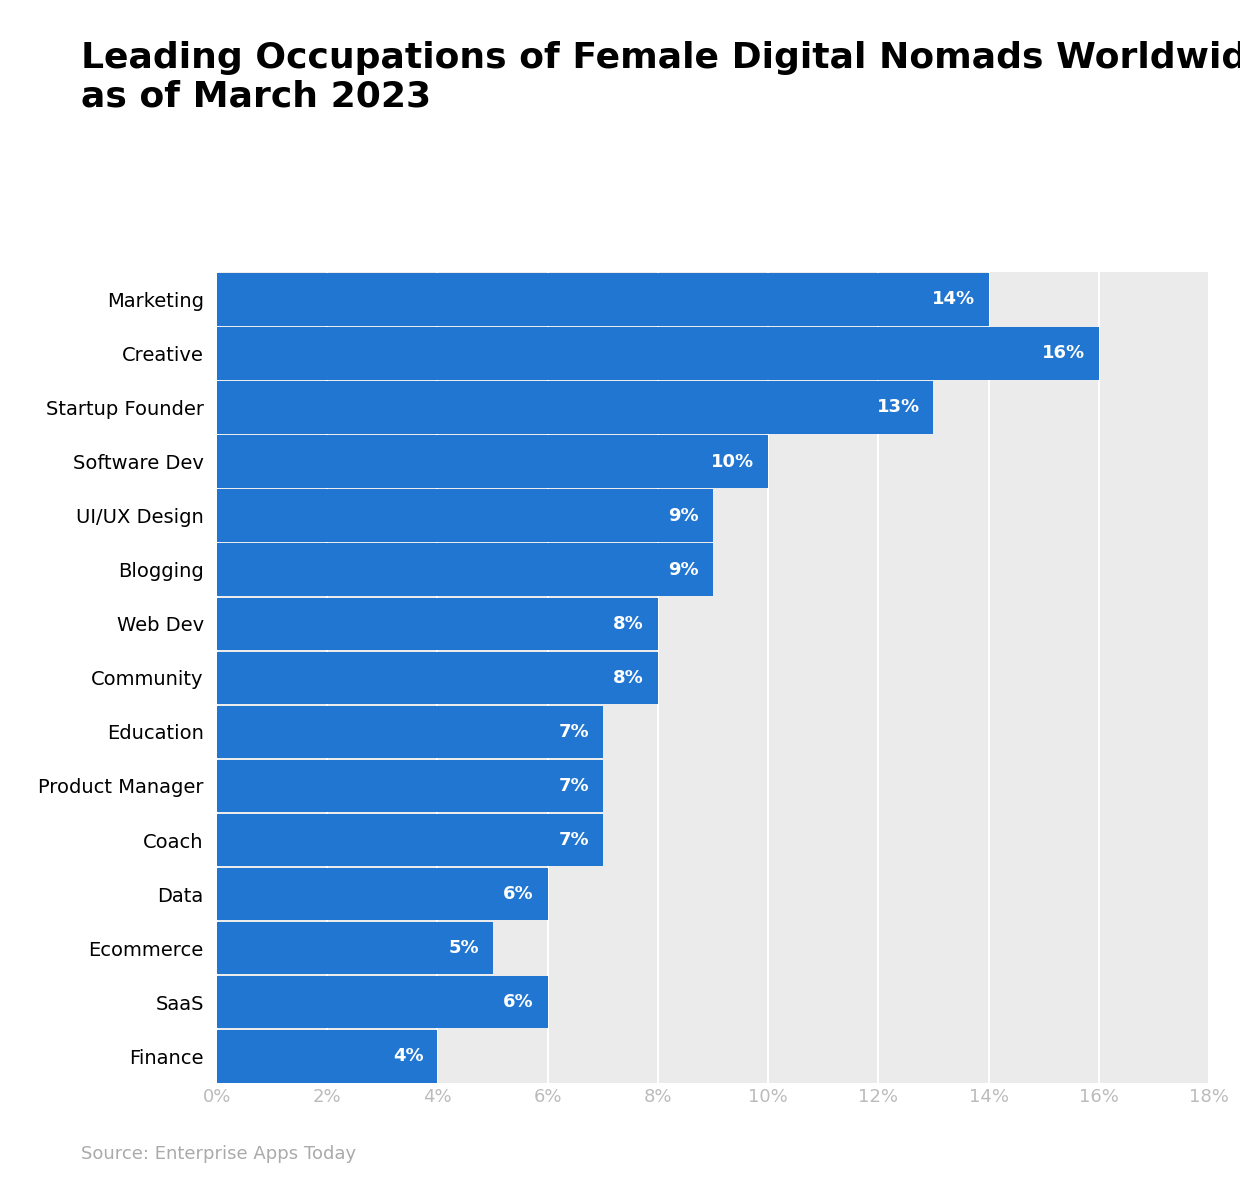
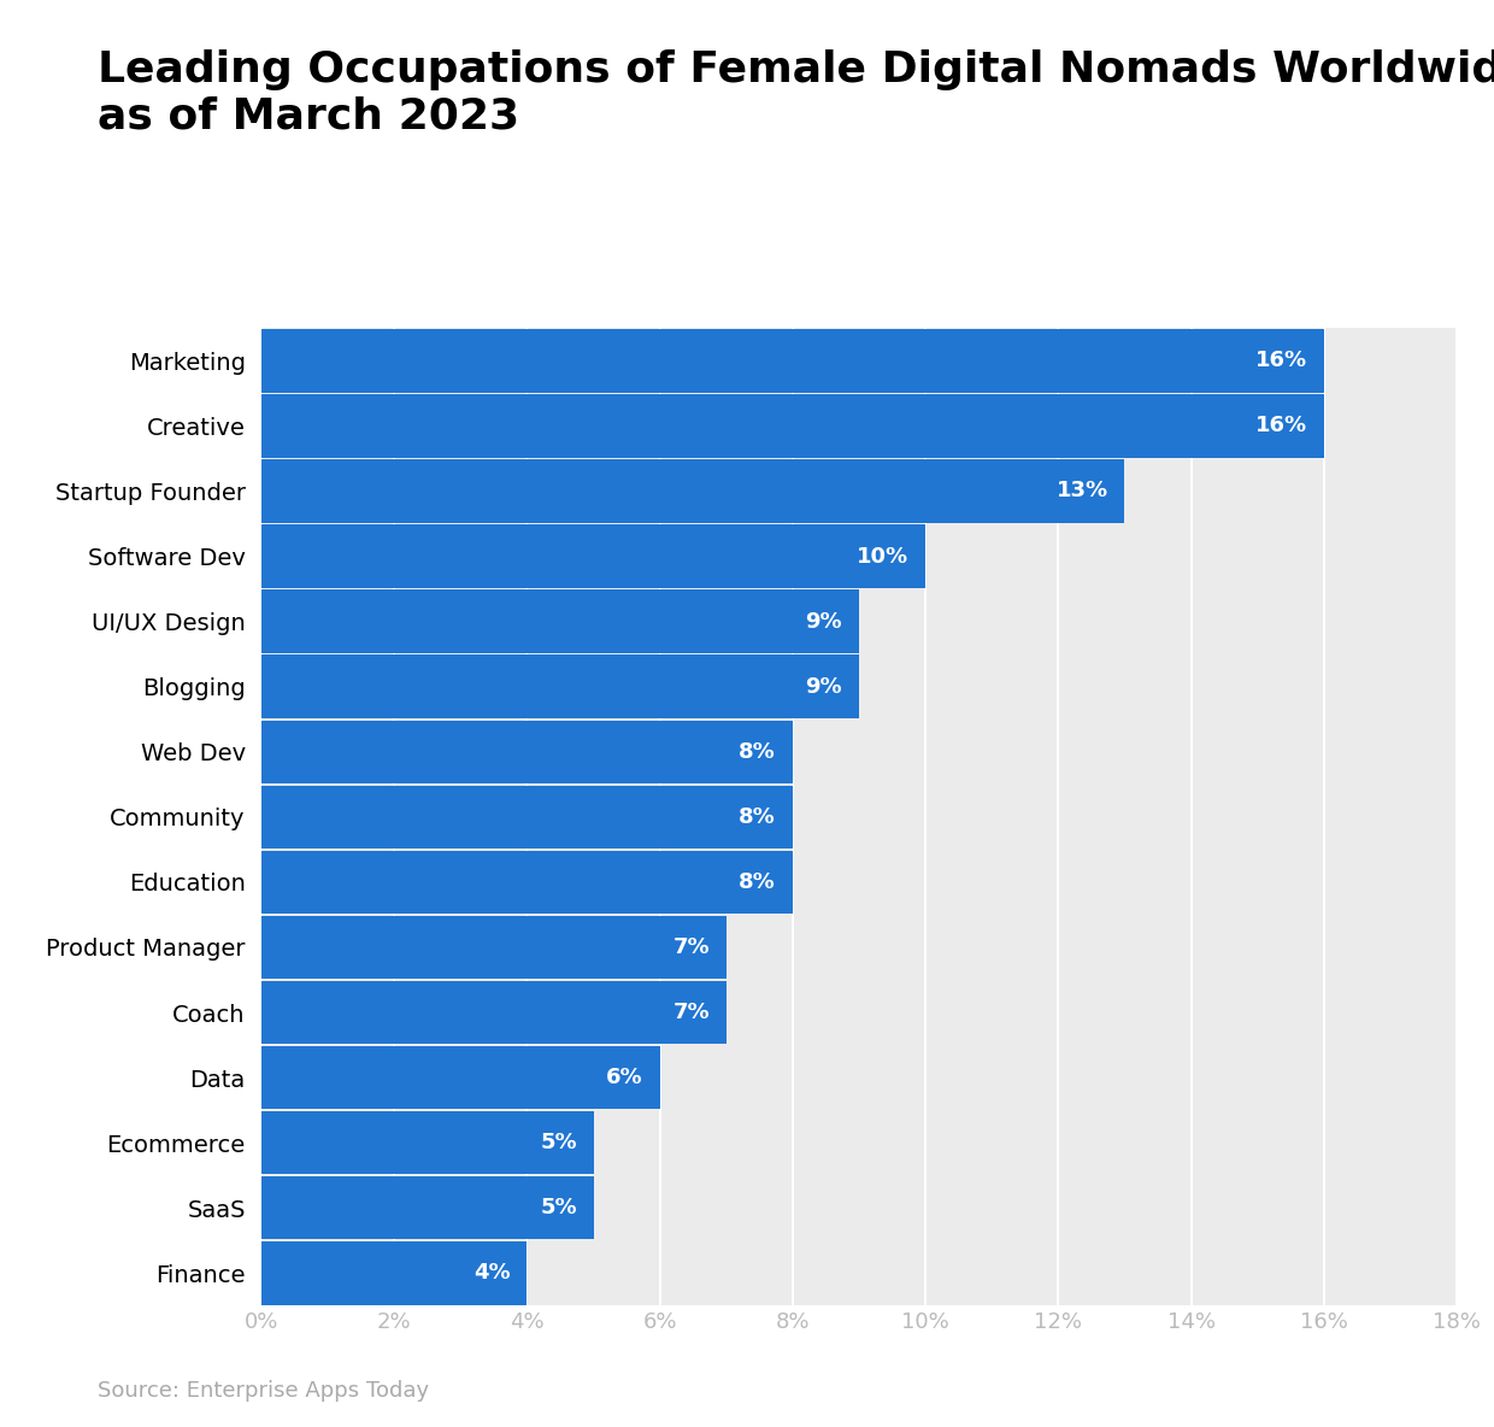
Marketing: 14% -> 16%
Education: 7% -> 8%
SaaS: 6% -> 5%
